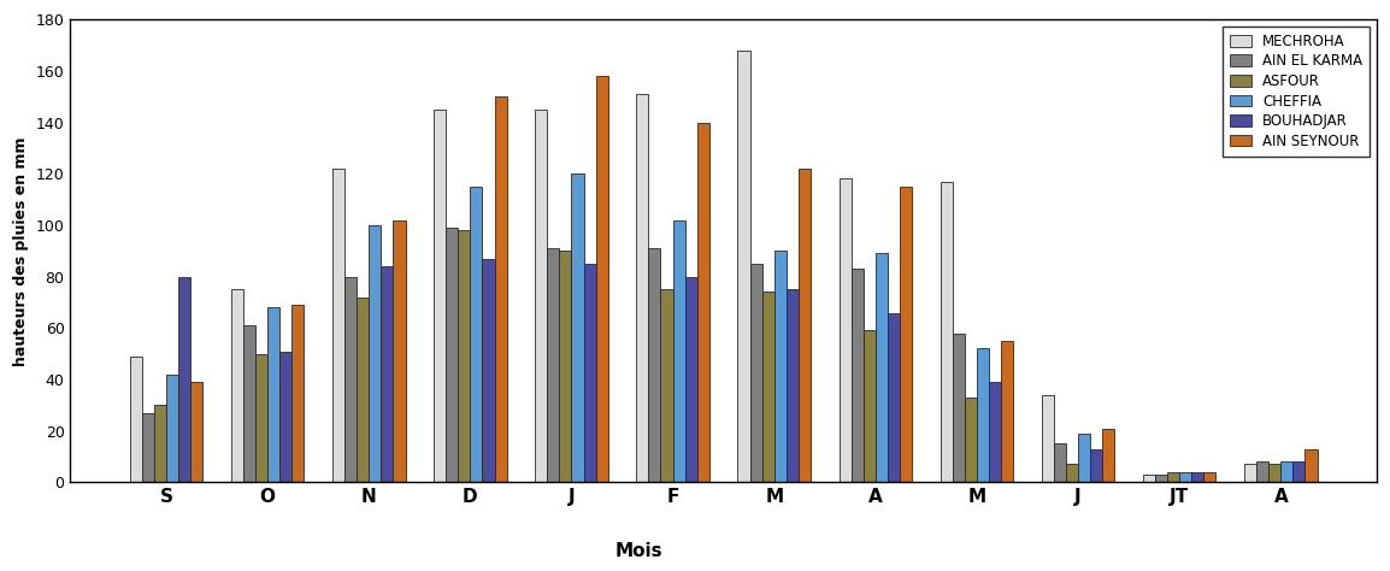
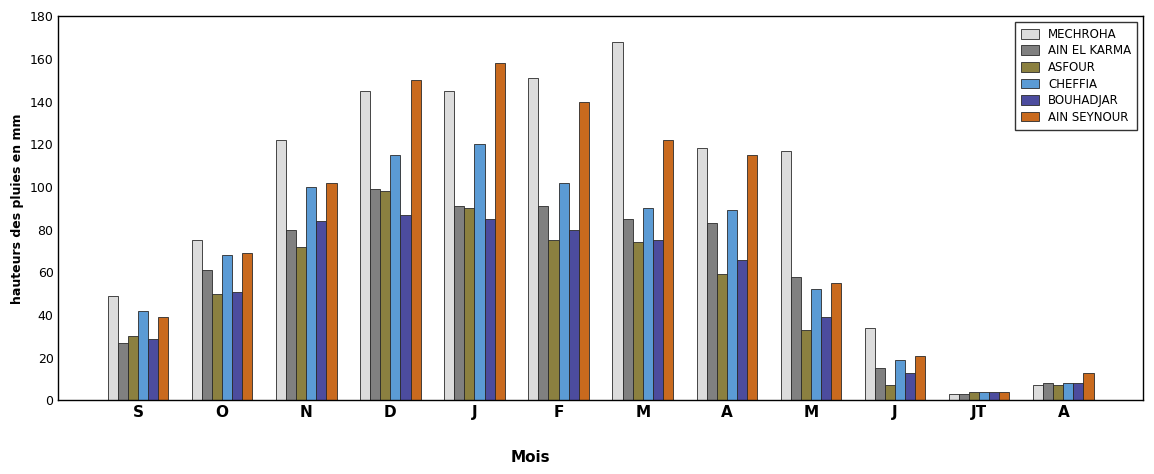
BOUHADJAR/S: 80 -> 29
